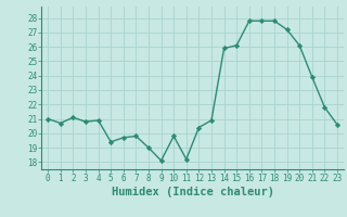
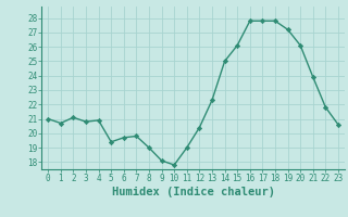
10: 19.8 -> 17.8
11: 18.2 -> 19.0
13: 20.9 -> 22.3
14: 25.9 -> 25.0
